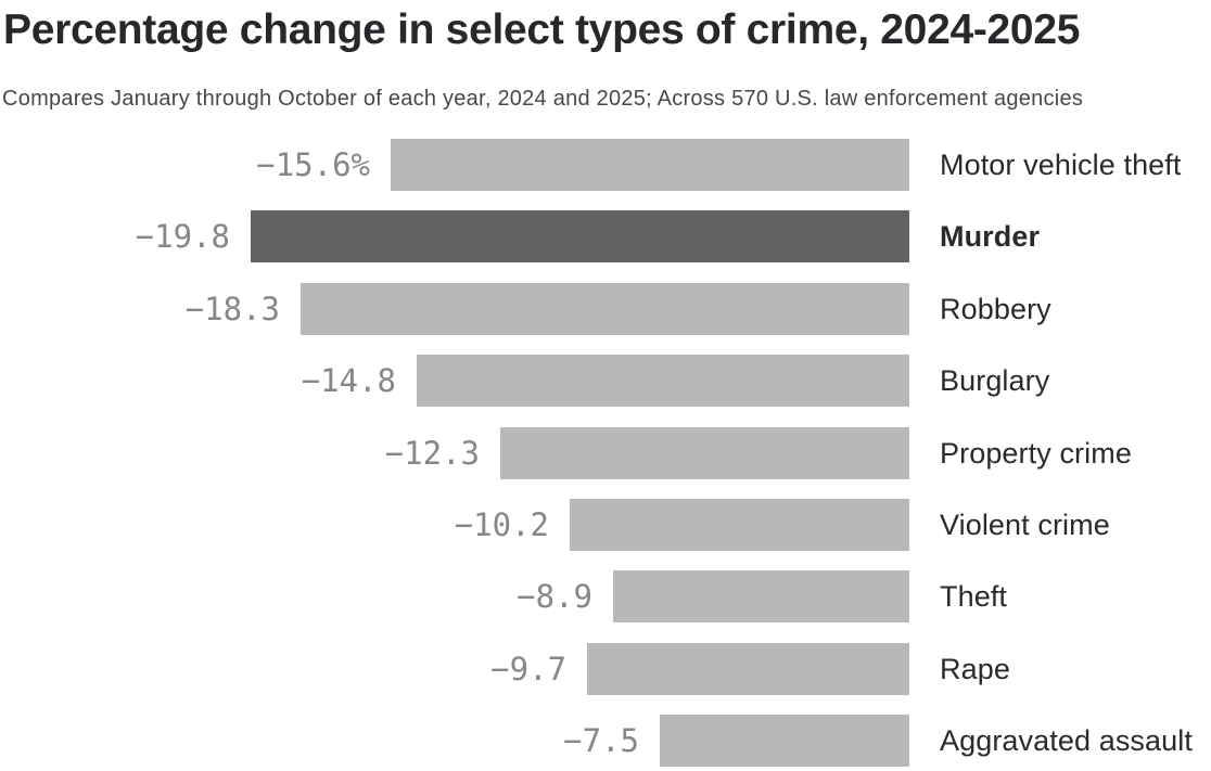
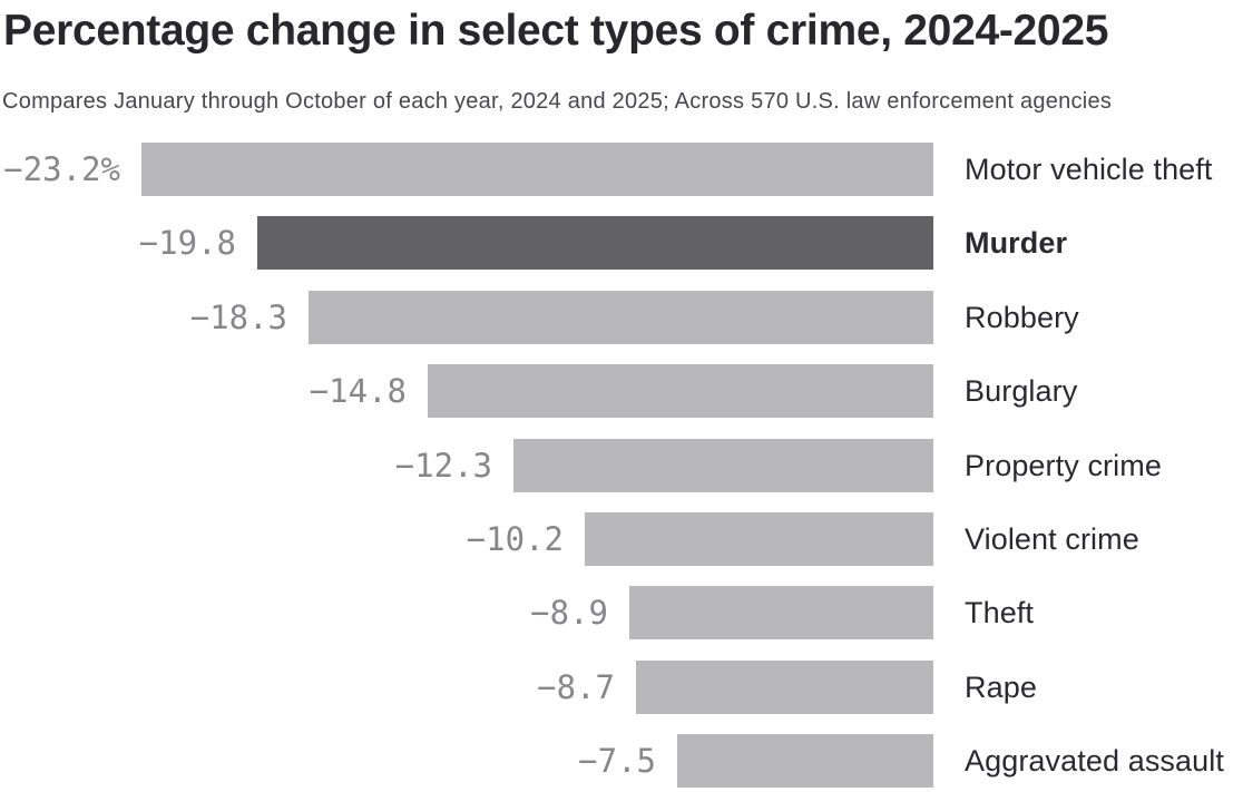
Motor vehicle theft: −15.6% -> −23.2%
Rape: −9.7 -> −8.7
